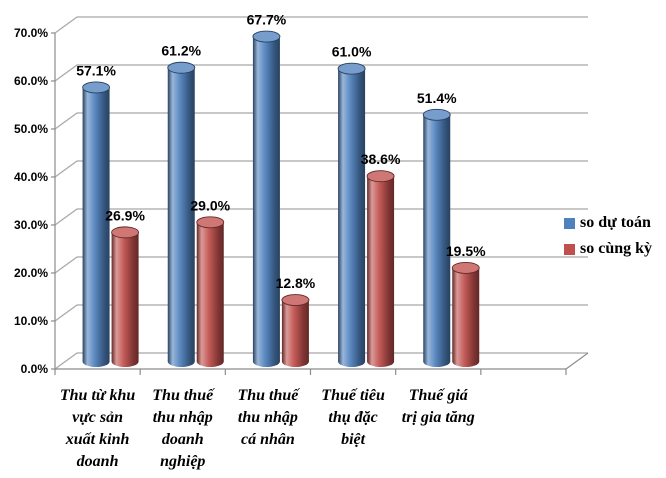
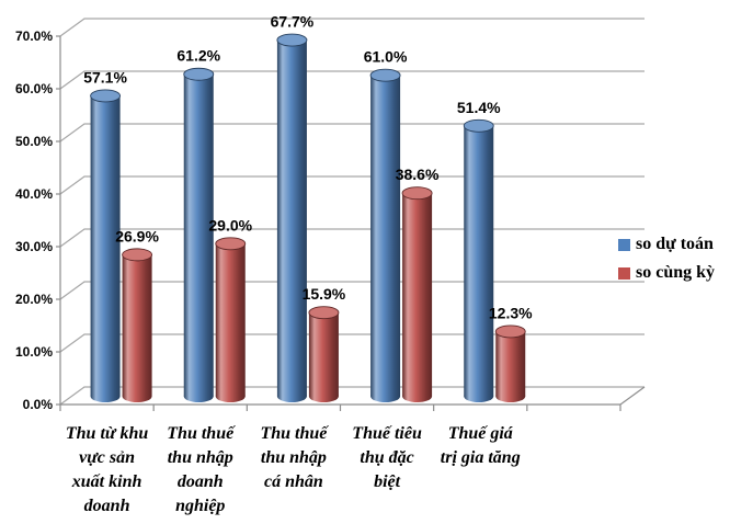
so cùng kỳ/Thu thuế thu nhập cá nhân: 12.8% -> 15.9%
so cùng kỳ/Thuế giá trị gia tăng: 19.5% -> 12.3%
